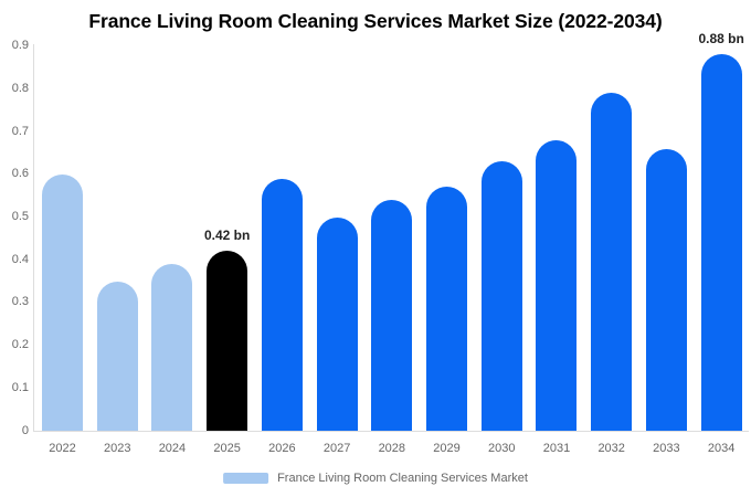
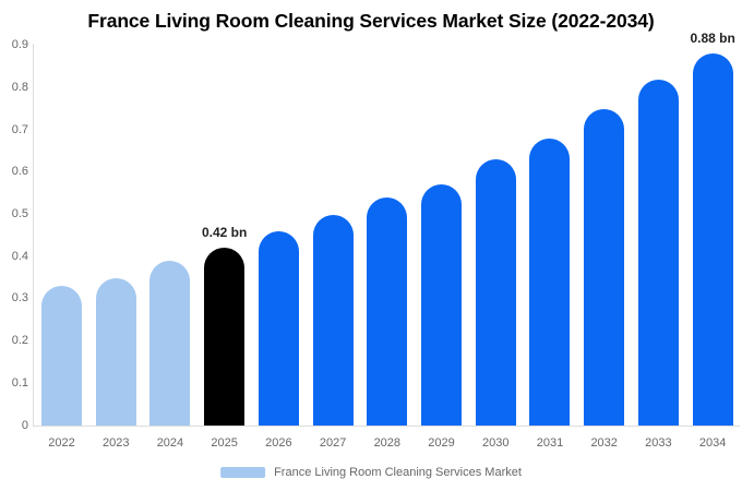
2022: 0.60 -> 0.33
2026: 0.59 -> 0.46
2032: 0.79 -> 0.75
2033: 0.66 -> 0.82
